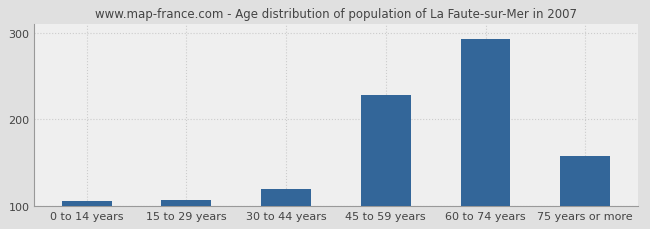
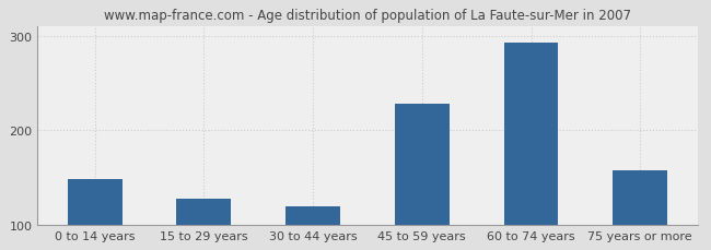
0 to 14 years: 106 -> 148
15 to 29 years: 107 -> 128
